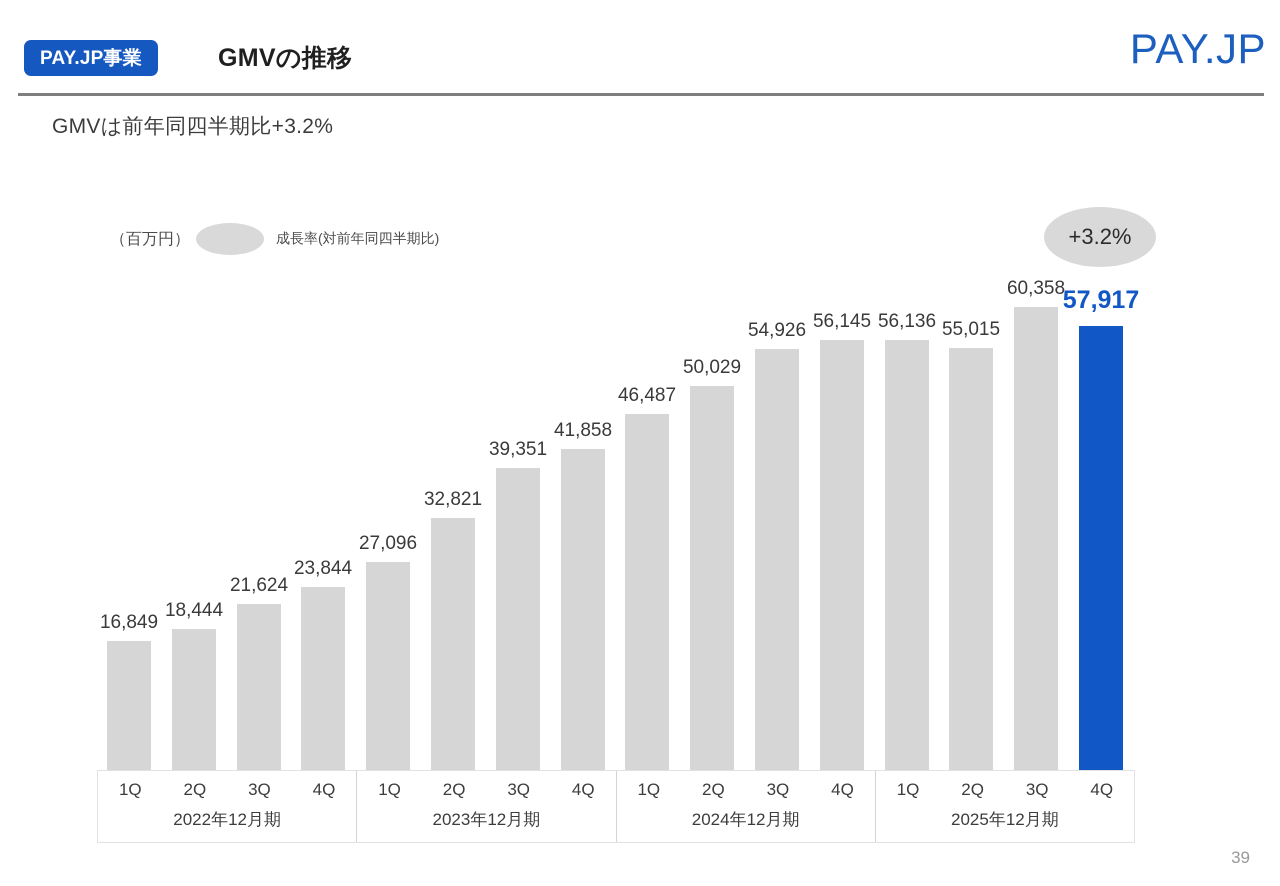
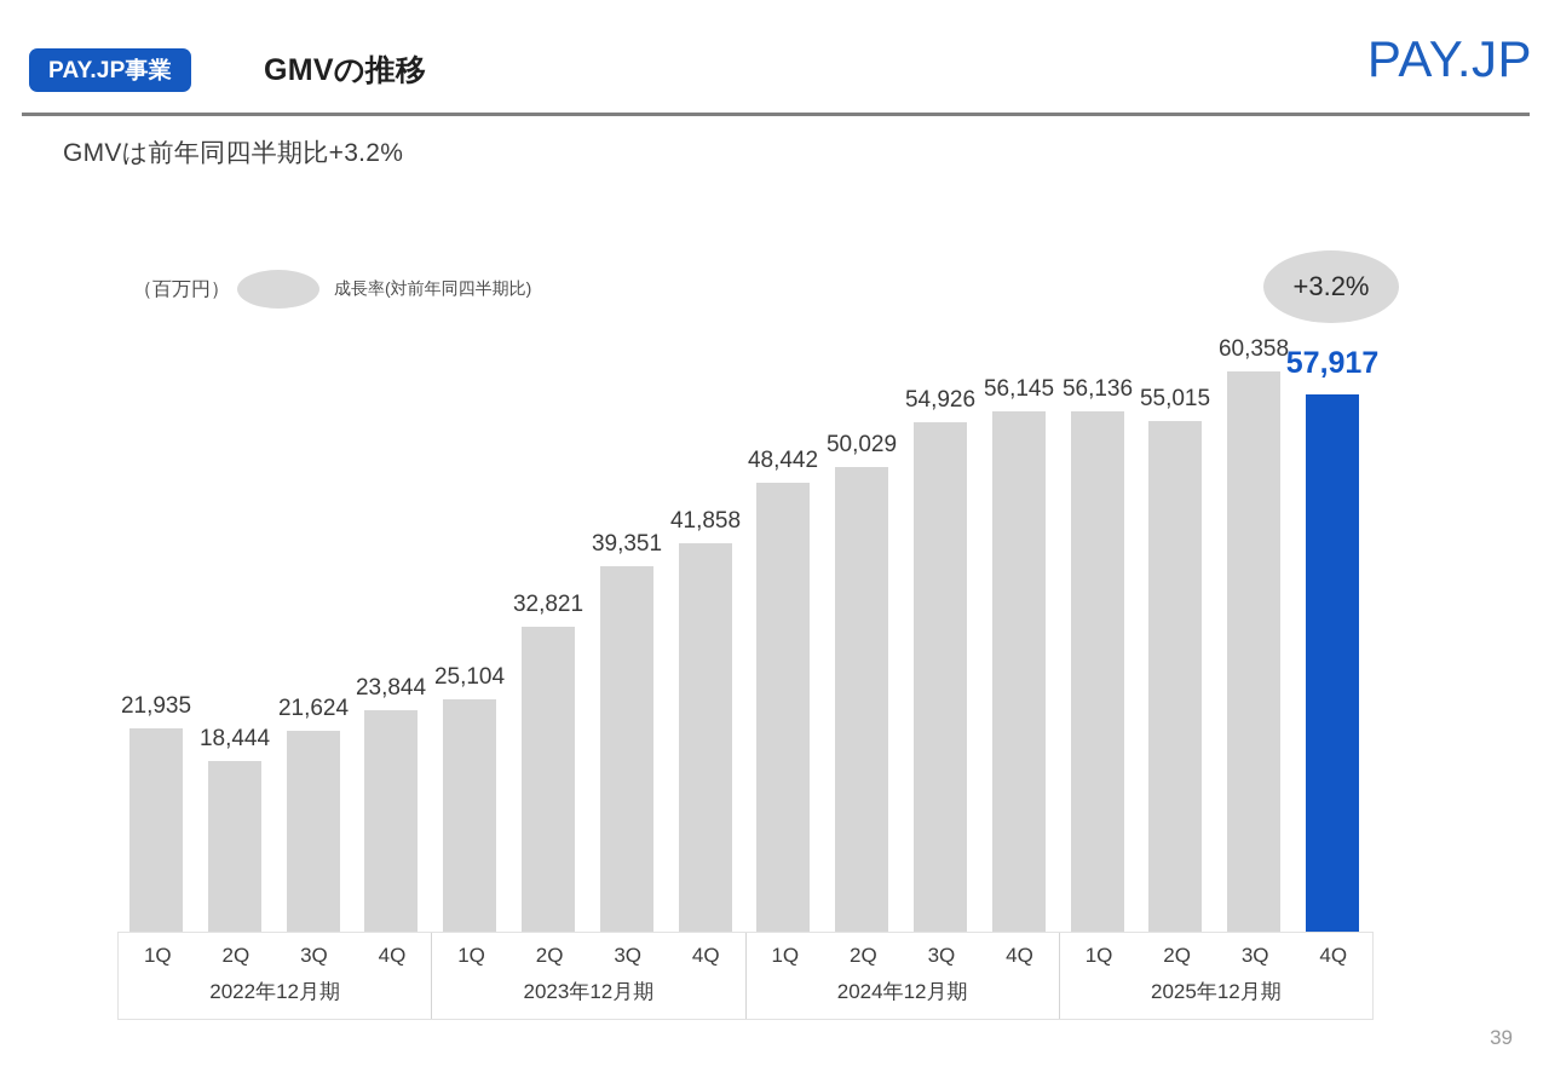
2022年12月期 1Q: 16,849 -> 21,935
2023年12月期 1Q: 27,096 -> 25,104
2024年12月期 1Q: 46,487 -> 48,442
